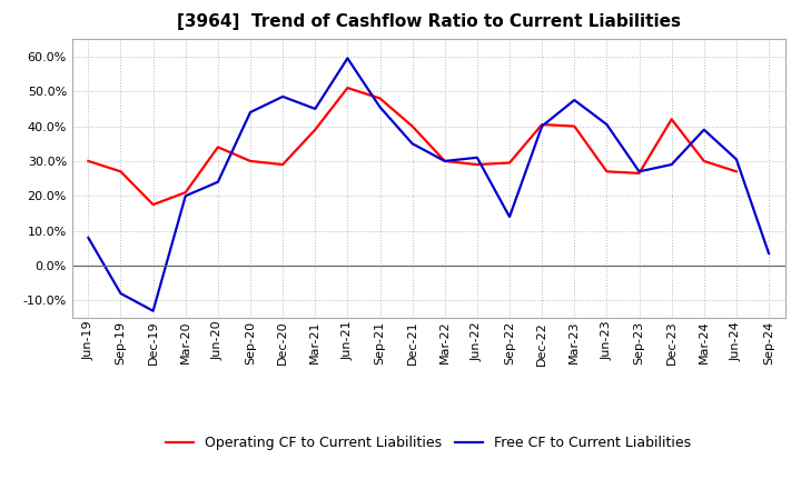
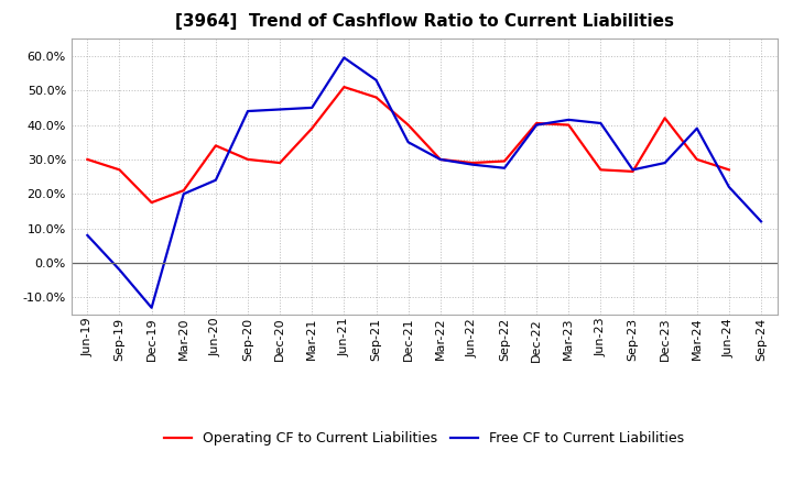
Free CF to Current Liabilities/Sep-19: -8.0% -> -2.0%
Free CF to Current Liabilities/Dec-20: 48.5% -> 44.5%
Free CF to Current Liabilities/Sep-21: 45.5% -> 53.0%
Free CF to Current Liabilities/Jun-22: 31.0% -> 28.5%
Free CF to Current Liabilities/Sep-22: 14.0% -> 27.5%
Free CF to Current Liabilities/Mar-23: 47.5% -> 41.5%
Free CF to Current Liabilities/Jun-24: 30.5% -> 22.0%
Free CF to Current Liabilities/Sep-24: 3.5% -> 12.0%
